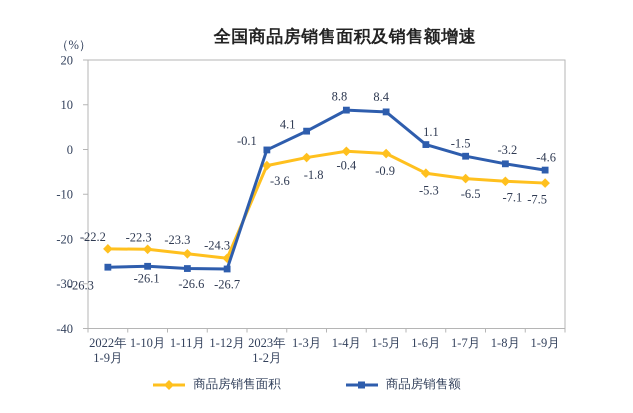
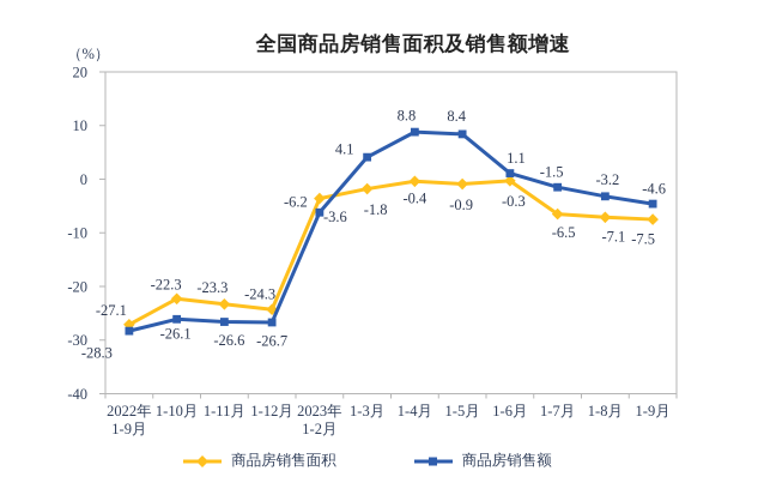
商品房销售面积/2022年 1-9月: -22.2 -> -27.1
商品房销售额/2022年 1-9月: -26.3 -> -28.3
商品房销售额/2023年 1-2月: -0.1 -> -6.2
商品房销售面积/1-6月: -5.3 -> -0.3
